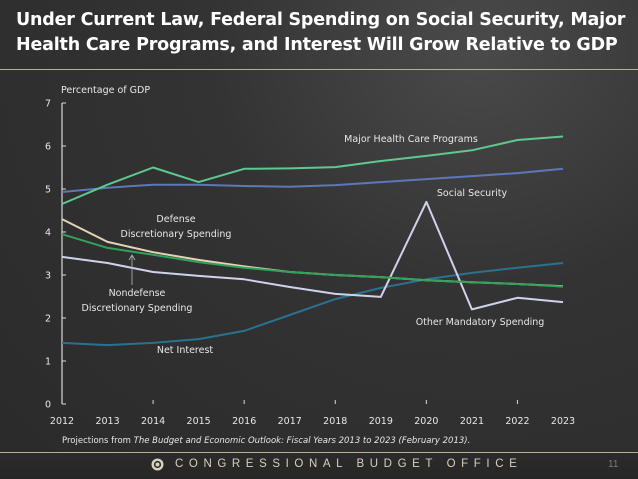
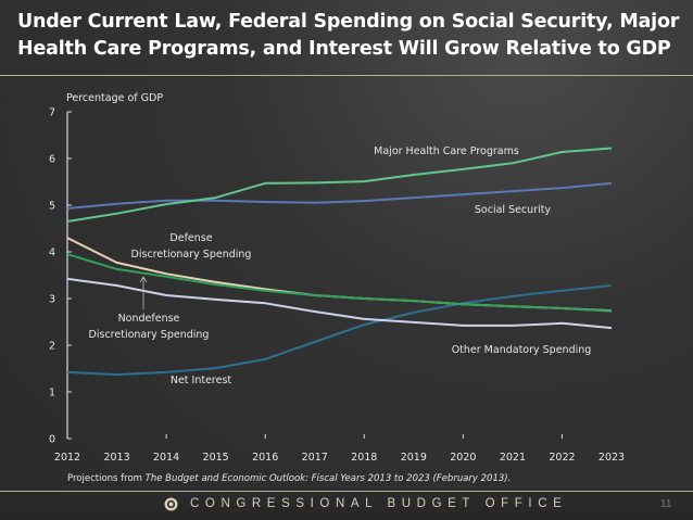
Major Health Care Programs/2013: 5.1 -> 4.8
Major Health Care Programs/2014: 5.5 -> 5.0
Other Mandatory Spending/2020: 4.7 -> 2.4
Other Mandatory Spending/2021: 2.2 -> 2.4
